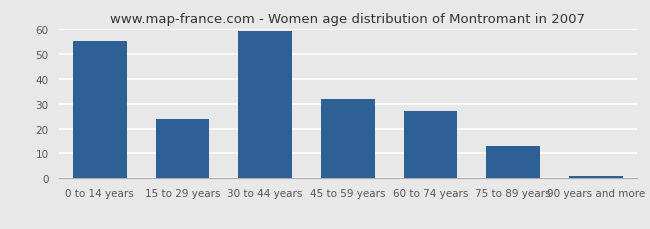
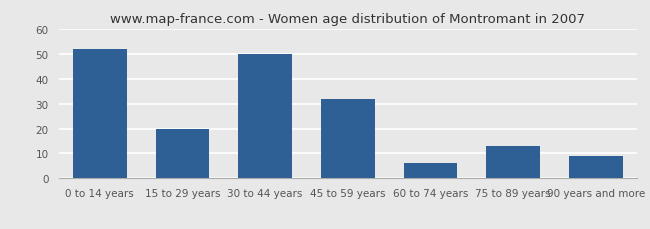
0 to 14 years: 55 -> 52
15 to 29 years: 24 -> 20
30 to 44 years: 59 -> 50
60 to 74 years: 27 -> 6
90 years and more: 1 -> 9
